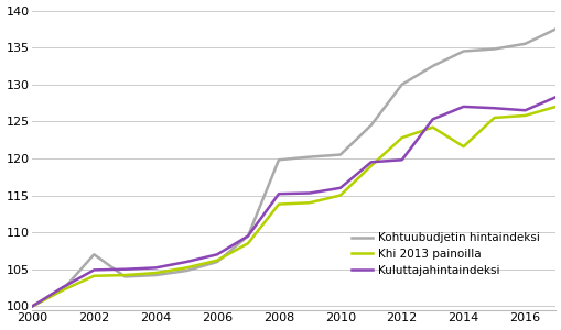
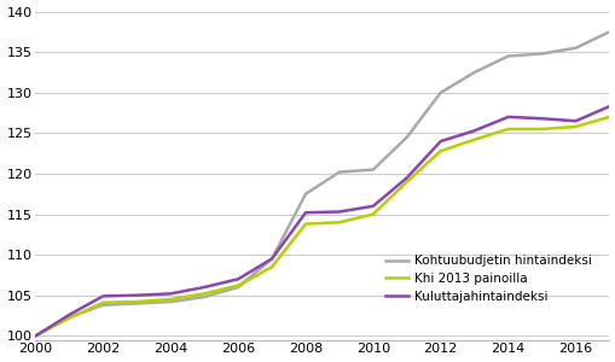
Kohtuubudjetin hintaindeksi/2002: 107.0 -> 103.8
Kohtuubudjetin hintaindeksi/2008: 119.8 -> 117.5
Kuluttajahintaindeksi/2012: 119.8 -> 124.0
Khi 2013 painoilla/2014: 121.6 -> 125.5
